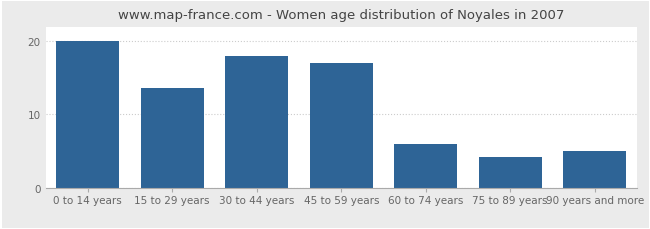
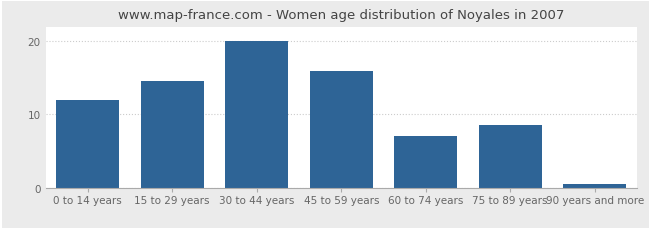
0 to 14 years: 20.0 -> 12.0
15 to 29 years: 13.6 -> 14.5
30 to 44 years: 18.0 -> 20.0
45 to 59 years: 17.0 -> 16.0
60 to 74 years: 6.0 -> 7.0
75 to 89 years: 4.2 -> 8.5
90 years and more: 5.0 -> 0.5
